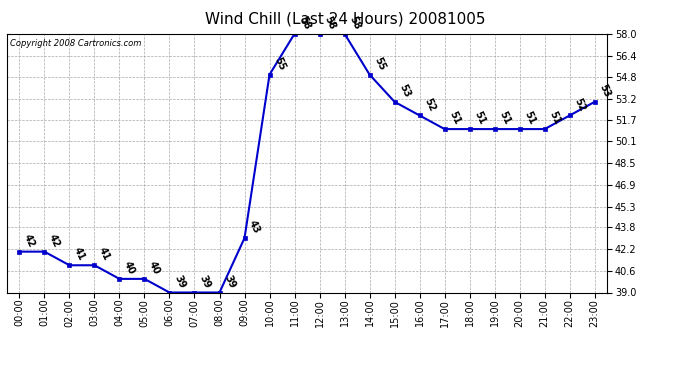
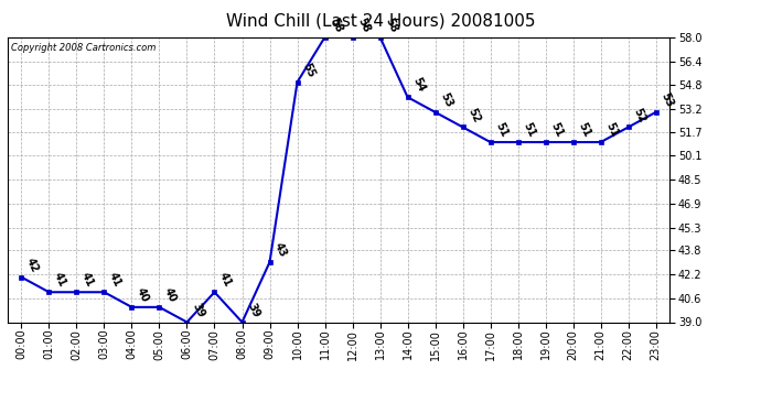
01:00: 42 -> 41
07:00: 39 -> 41
14:00: 55 -> 54
